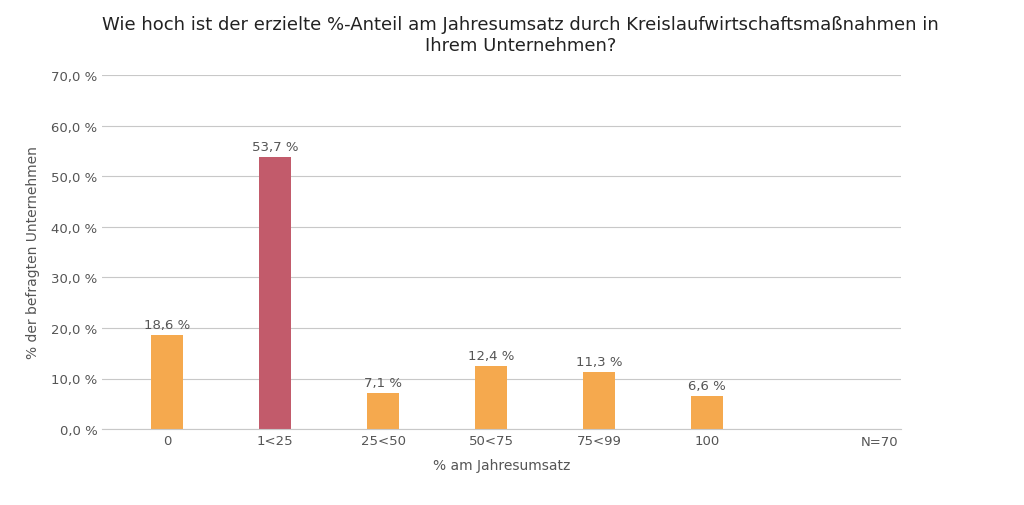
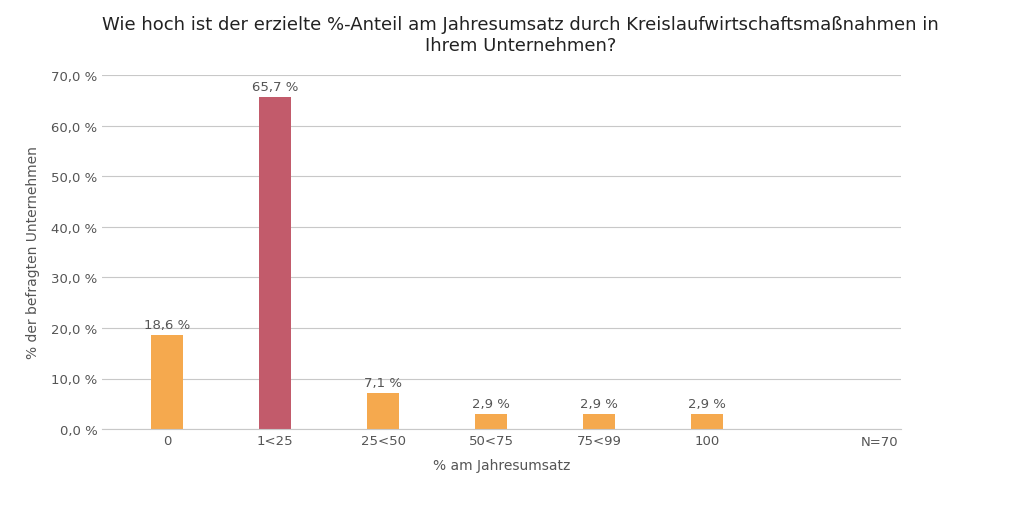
1<25: 53,7 -> 65,7
50<75: 12,4 -> 2,9
75<99: 11,3 -> 2,9
100: 6,6 -> 2,9
